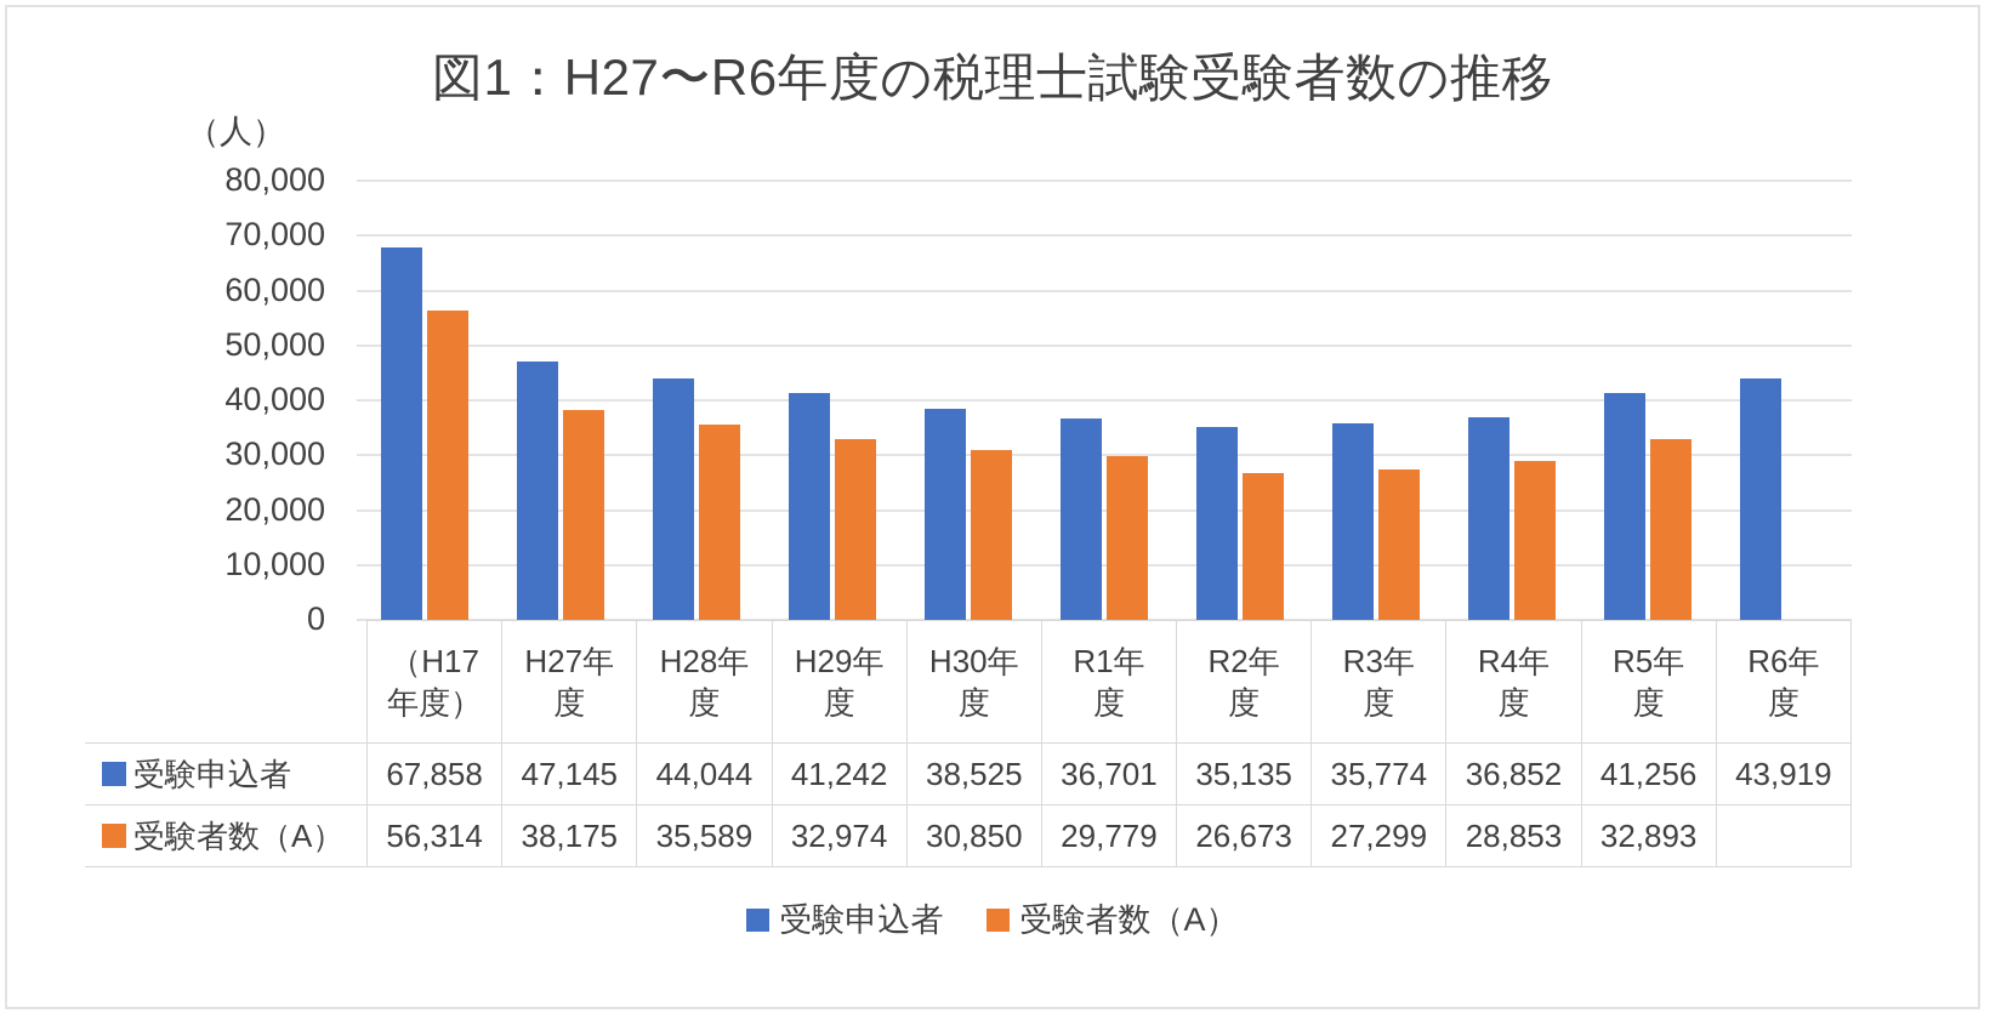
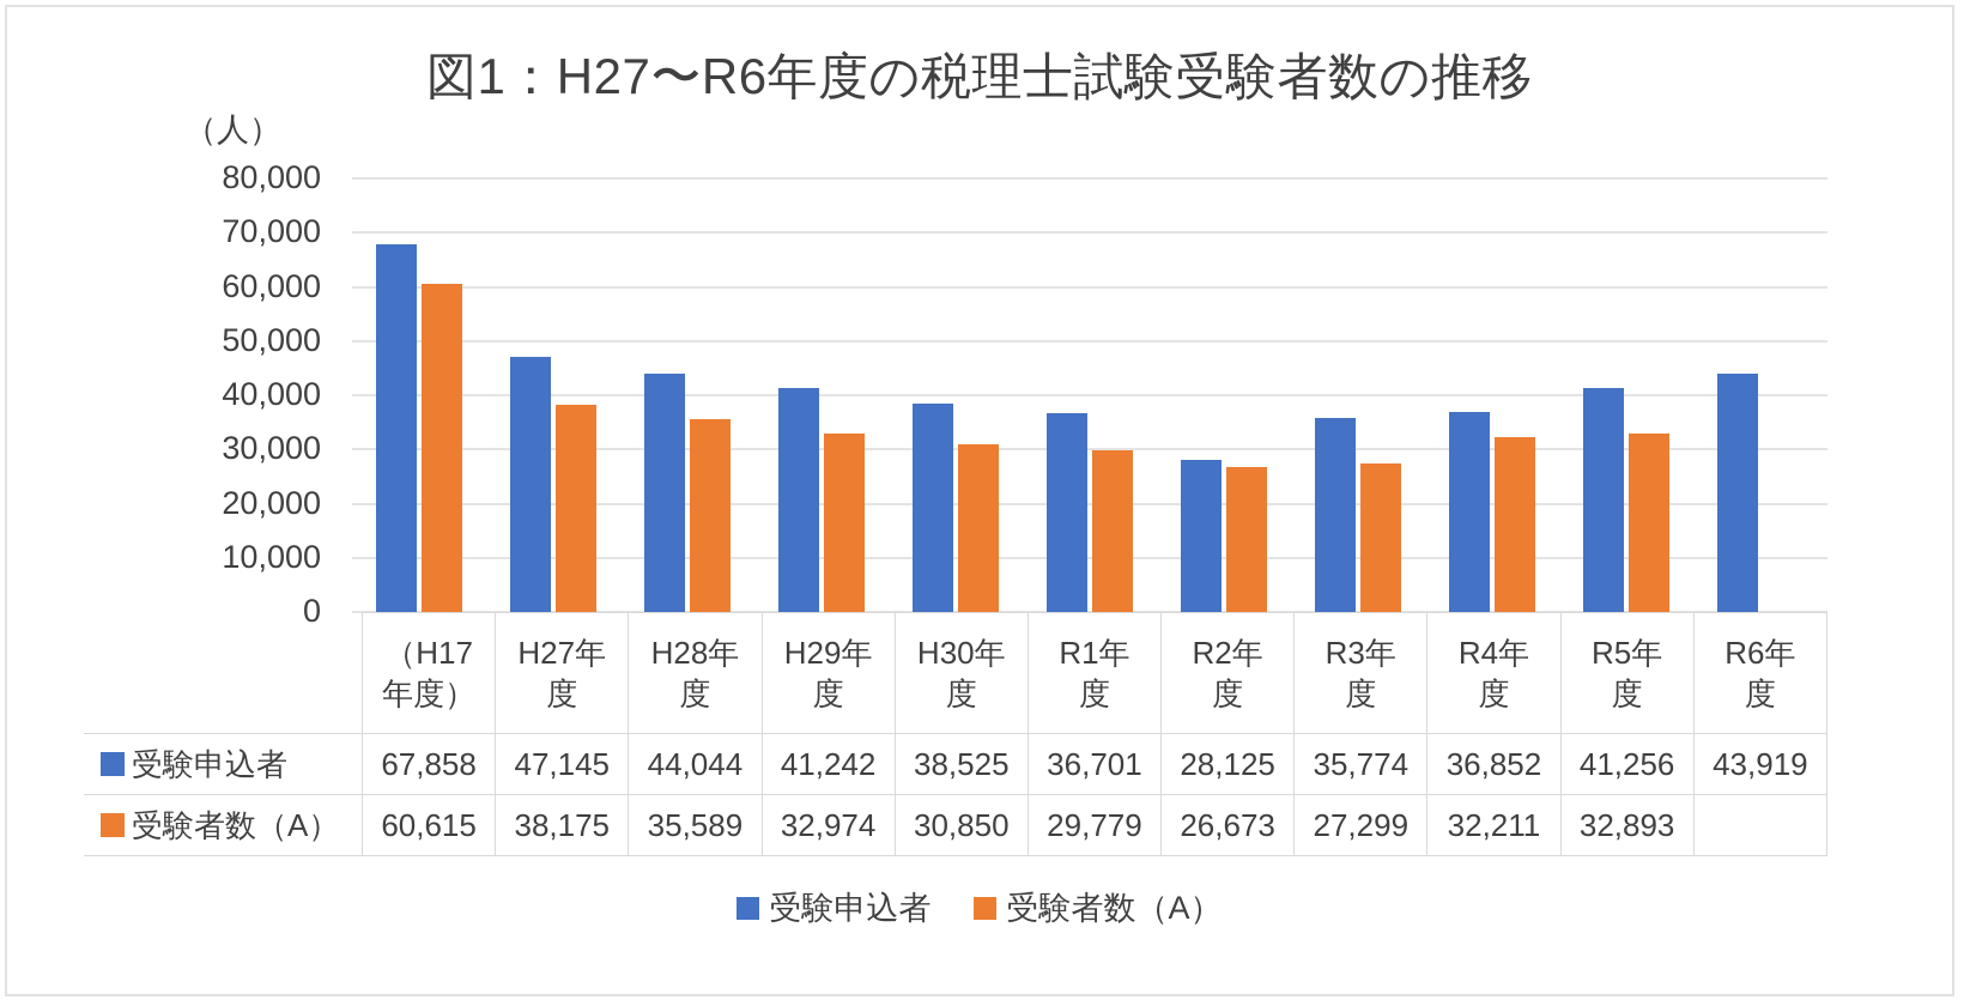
受験者数（A）/（H17 年度）: 56,314 -> 60,615
受験申込者/R2年 度: 35,135 -> 28,125
受験者数（A）/R4年 度: 28,853 -> 32,211
